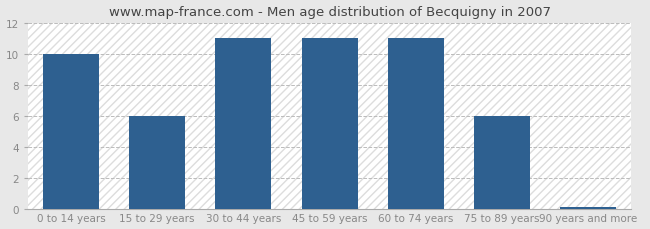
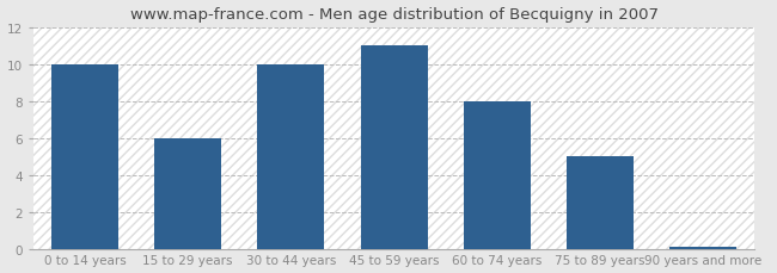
30 to 44 years: 11.0 -> 10.0
60 to 74 years: 11.0 -> 8.0
75 to 89 years: 6.0 -> 5.0
